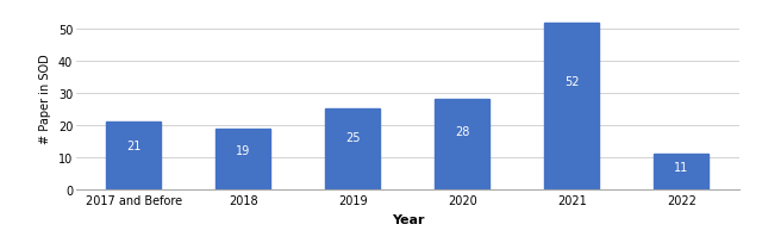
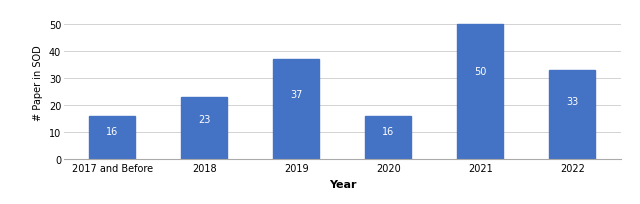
2017 and Before: 21 -> 16
2018: 19 -> 23
2019: 25 -> 37
2020: 28 -> 16
2021: 52 -> 50
2022: 11 -> 33
